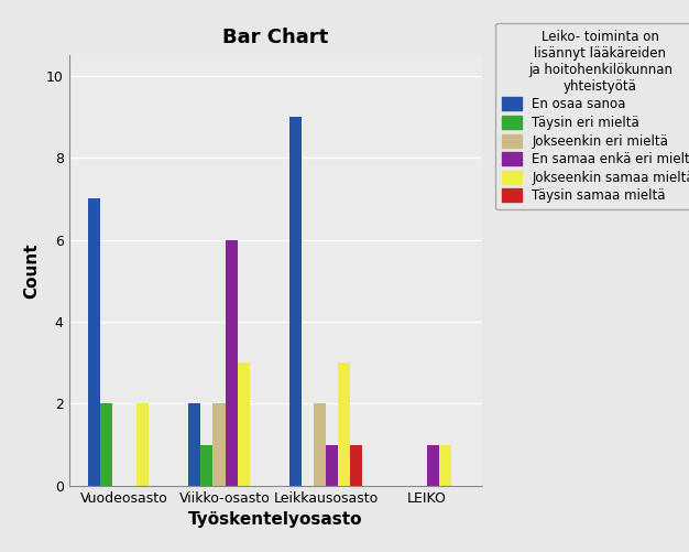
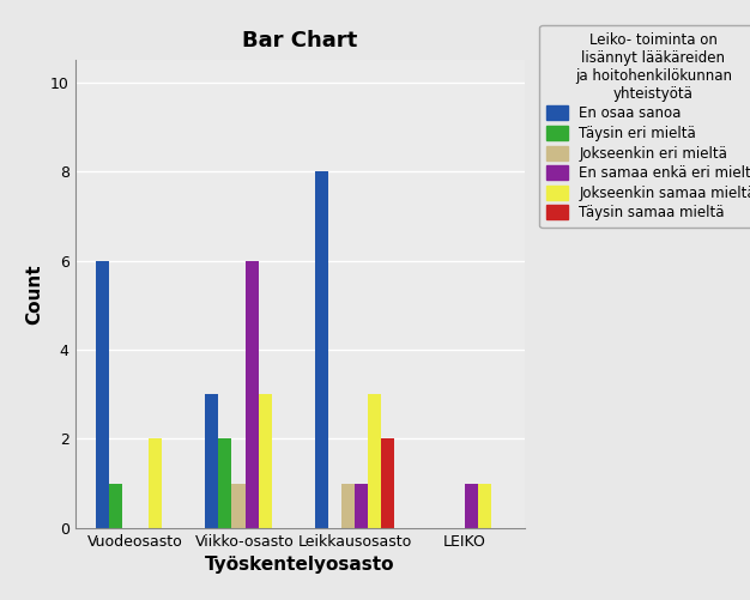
En osaa sanoa/Vuodeosasto: 7 -> 6
Täysin eri mieltä/Vuodeosasto: 2 -> 1
En osaa sanoa/Viikko-osasto: 2 -> 3
Täysin eri mieltä/Viikko-osasto: 1 -> 2
Jokseenkin eri mieltä/Viikko-osasto: 2 -> 1
En osaa sanoa/Leikkausosasto: 9 -> 8
Jokseenkin eri mieltä/Leikkausosasto: 2 -> 1
Täysin samaa mieltä/Leikkausosasto: 1 -> 2
